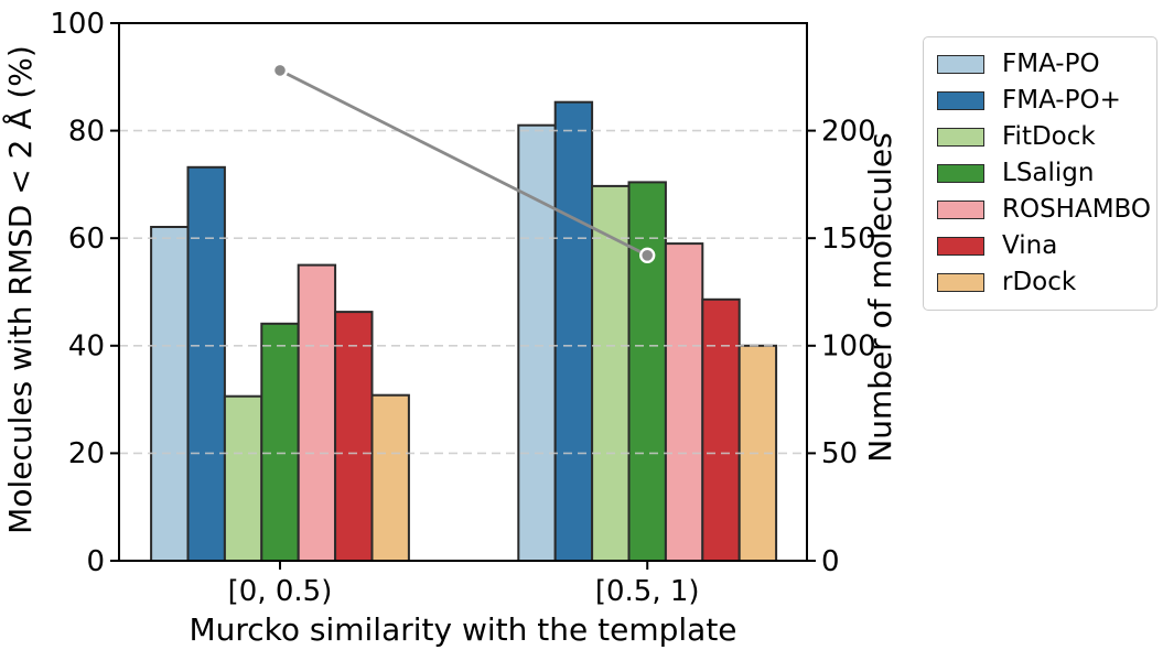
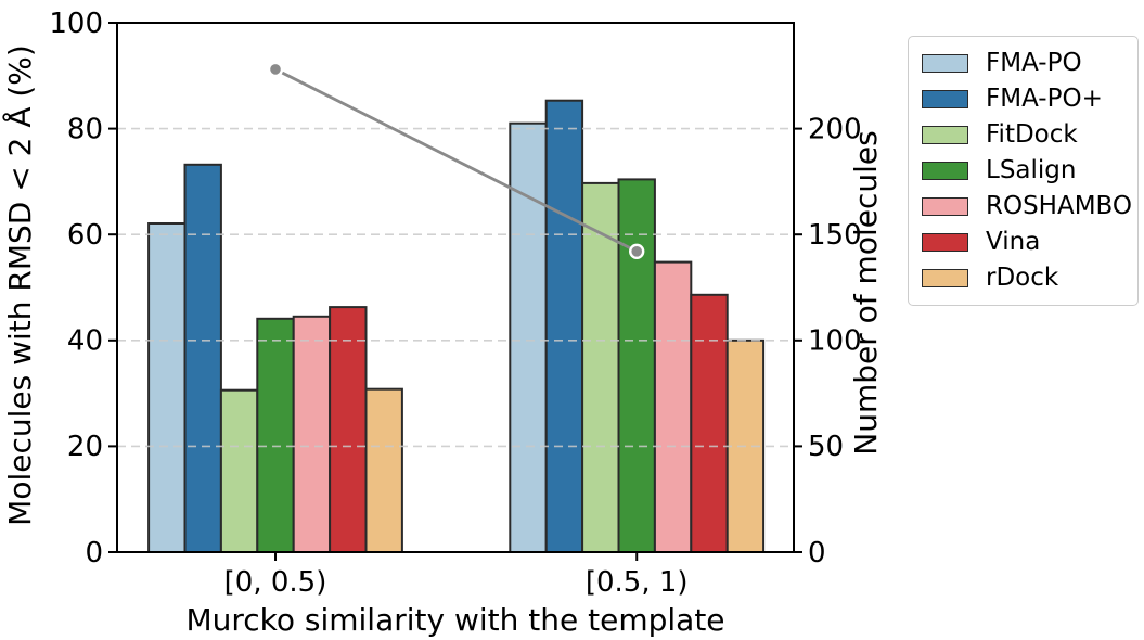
ROSHAMBO/[0, 0.5): 55 -> 44
ROSHAMBO/[0.5, 1): 59 -> 55
